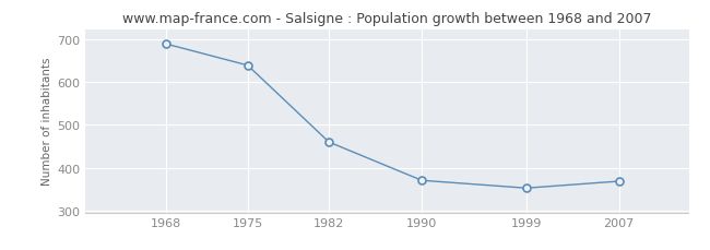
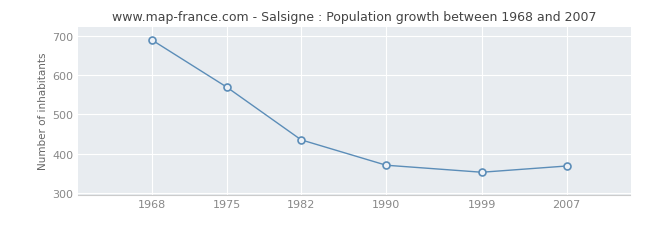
1975: 640 -> 570
1982: 460 -> 435
